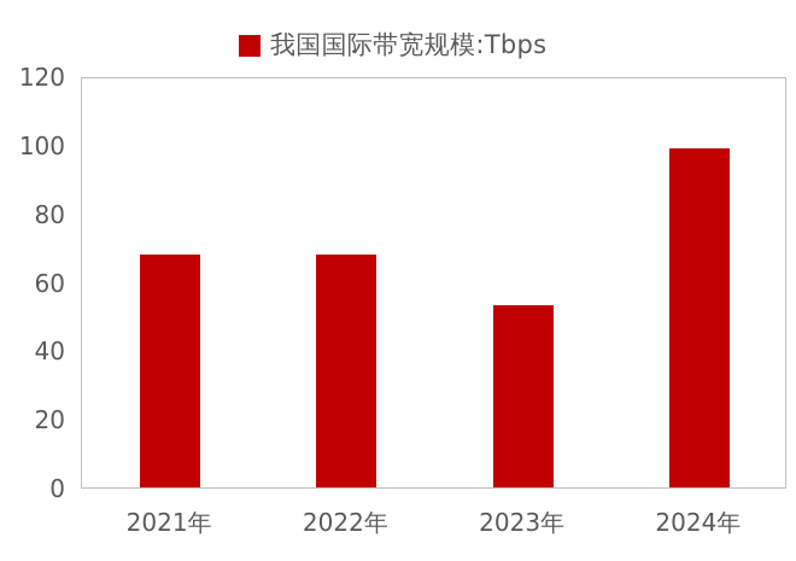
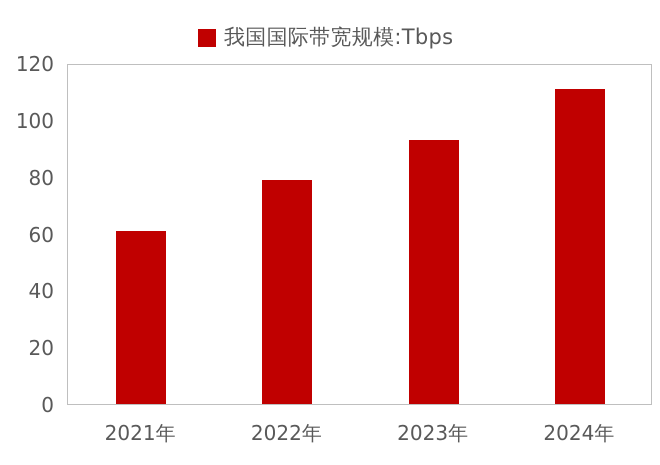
2021年: 68 -> 61
2022年: 68 -> 79
2023年: 53 -> 93
2024年: 99 -> 111
